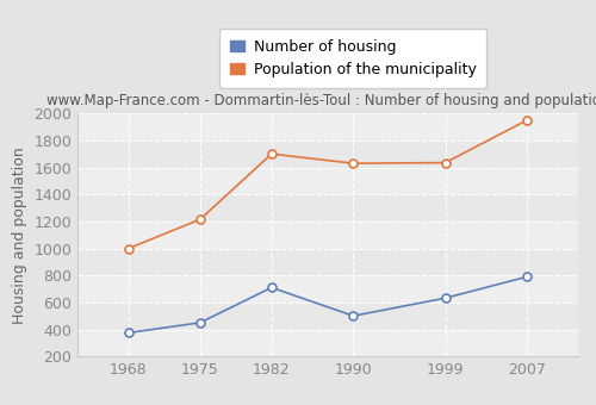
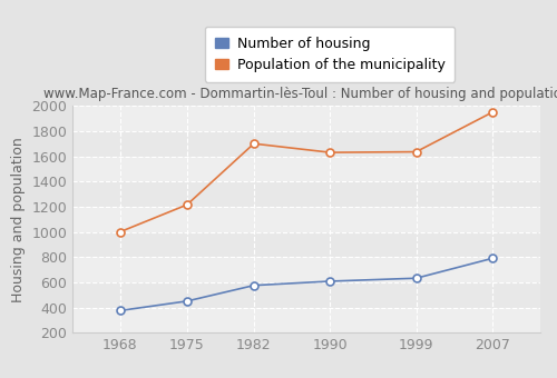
Number of housing/1982: 710 -> 580
Number of housing/1990: 500 -> 610
